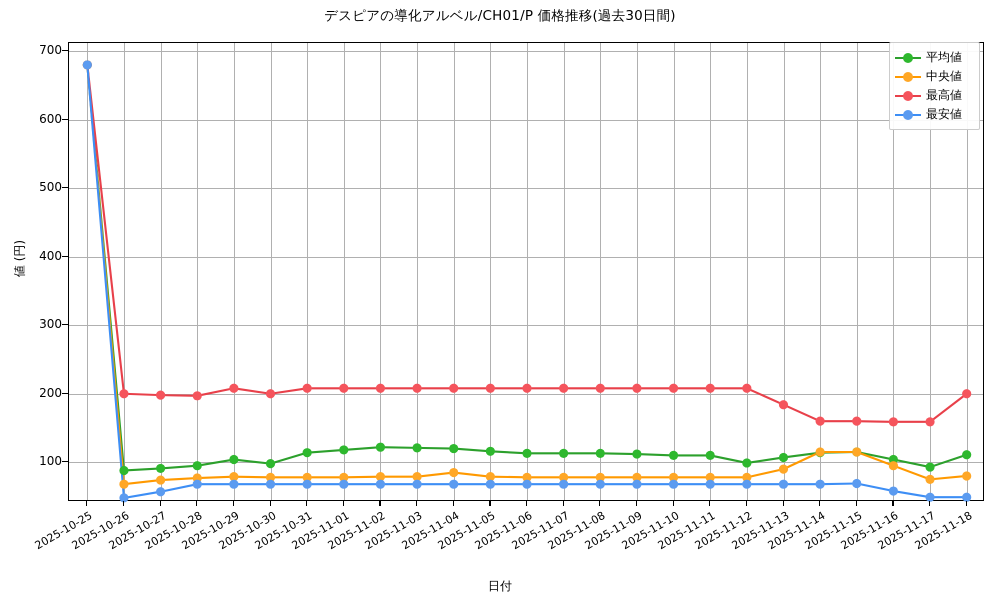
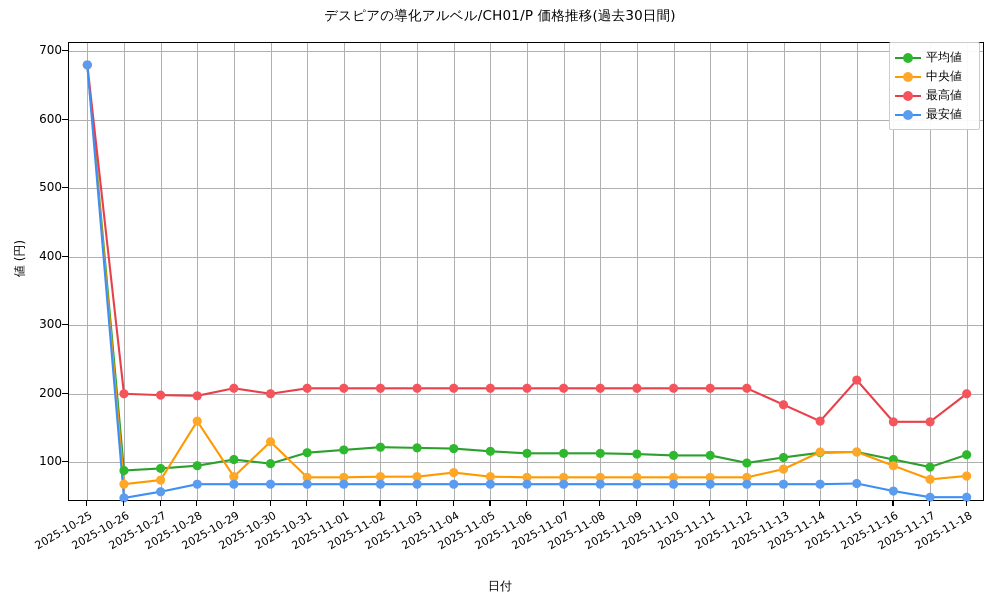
中央値/2025-10-28: 80 -> 160
中央値/2025-10-30: 80 -> 130
最高値/2025-11-15: 160 -> 220
